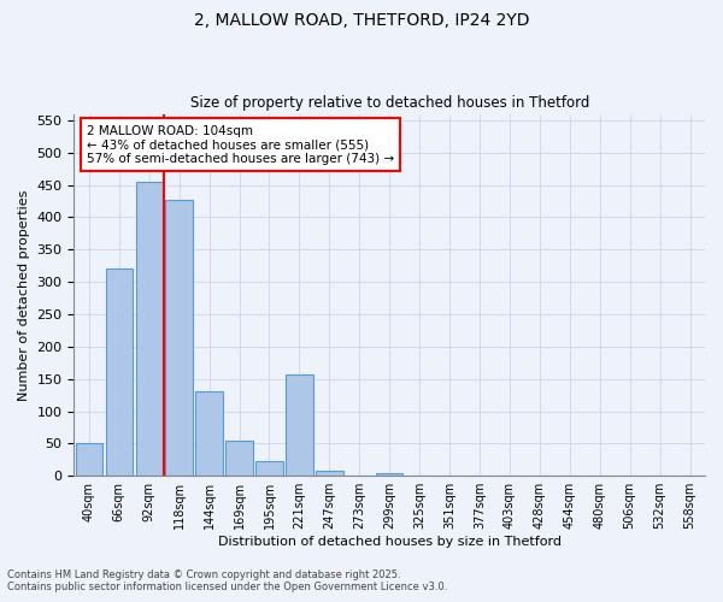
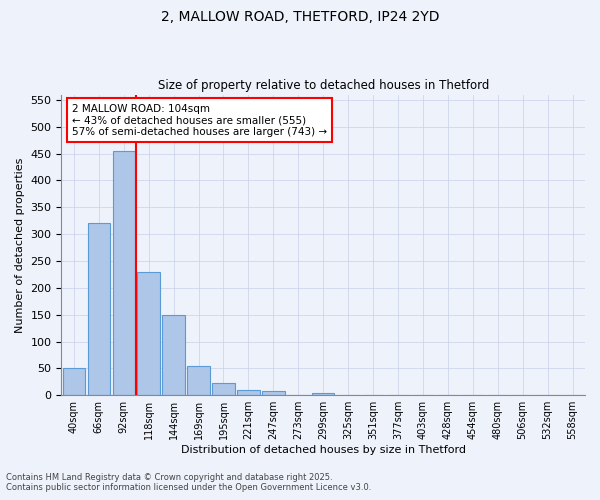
118sqm: 426 -> 230
144sqm: 130 -> 150
221sqm: 156 -> 10
